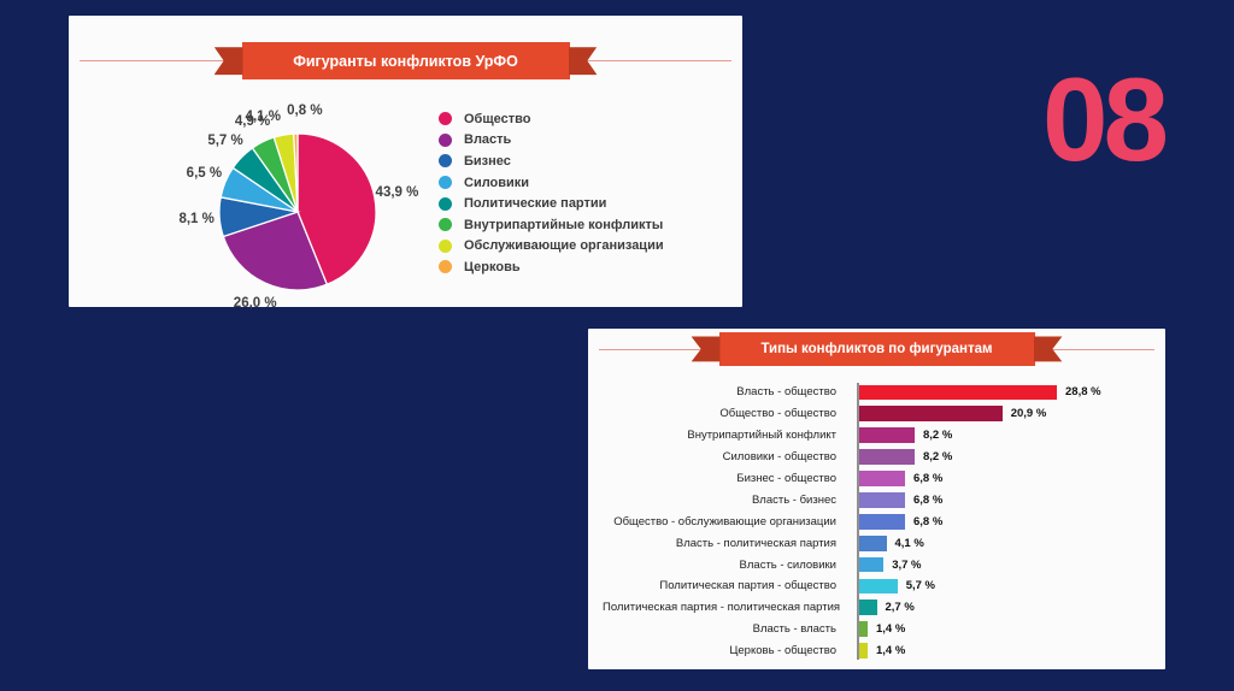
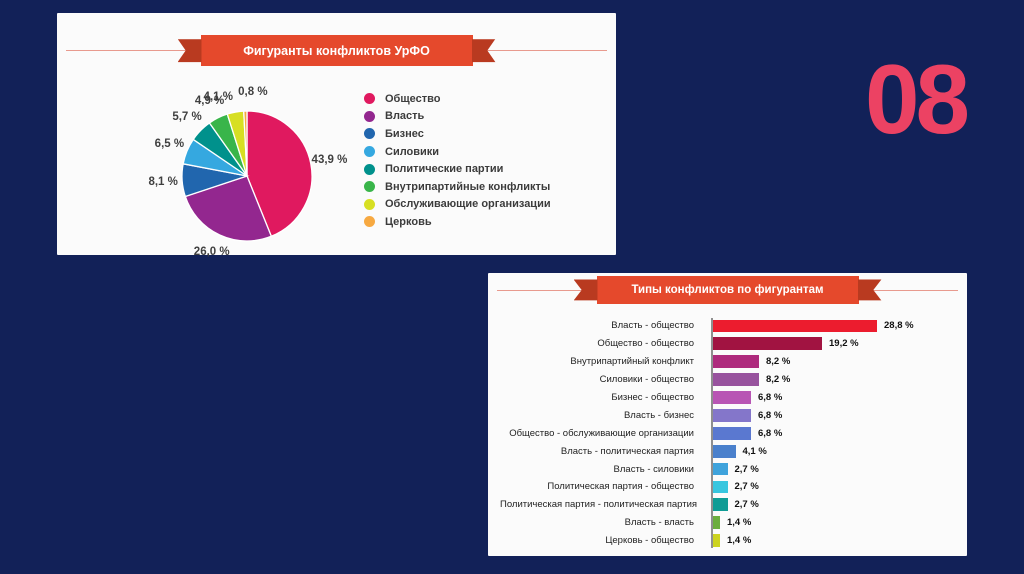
Типы конфликтов по фигурантам/Общество - общество: 20,9 -> 19,2
Типы конфликтов по фигурантам/Власть - силовики: 3,7 -> 2,7
Типы конфликтов по фигурантам/Политическая партия - общество: 5,7 -> 2,7
